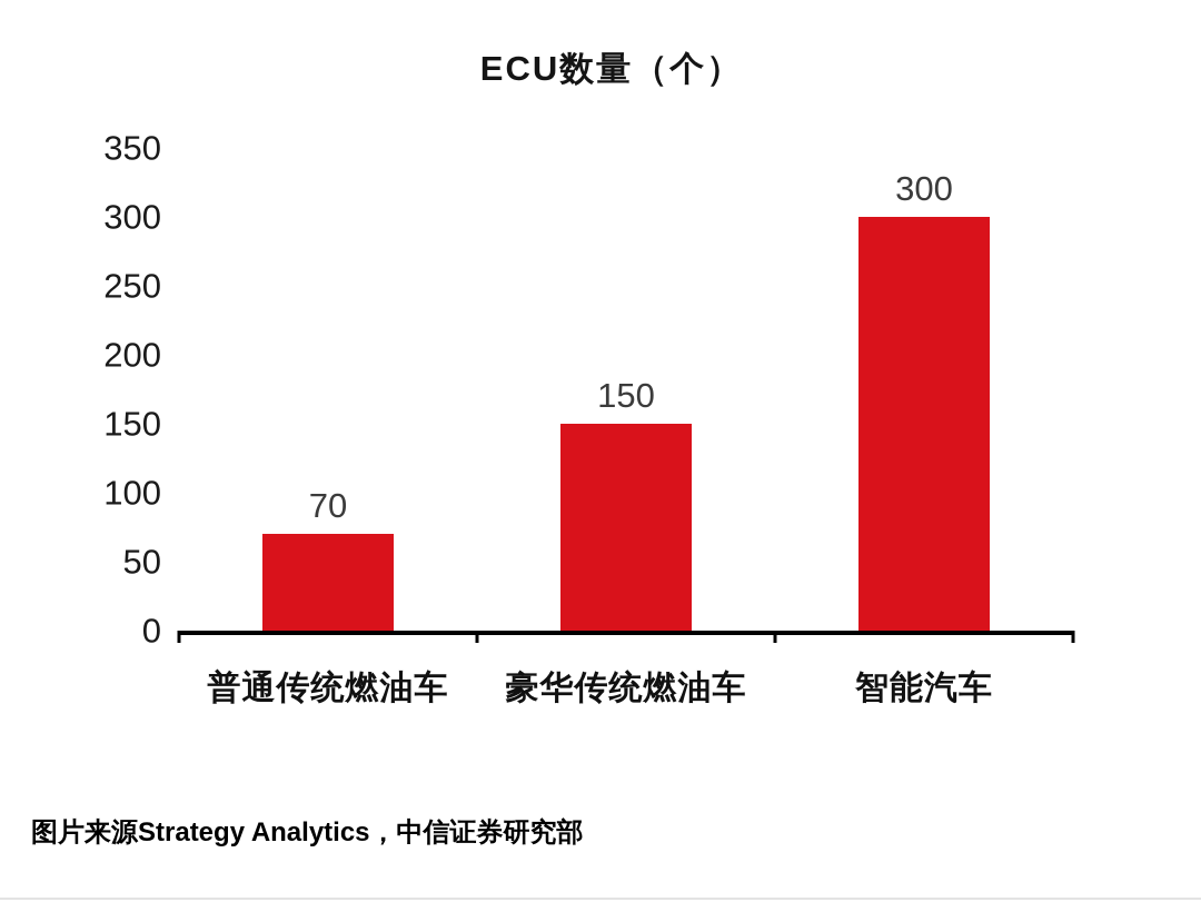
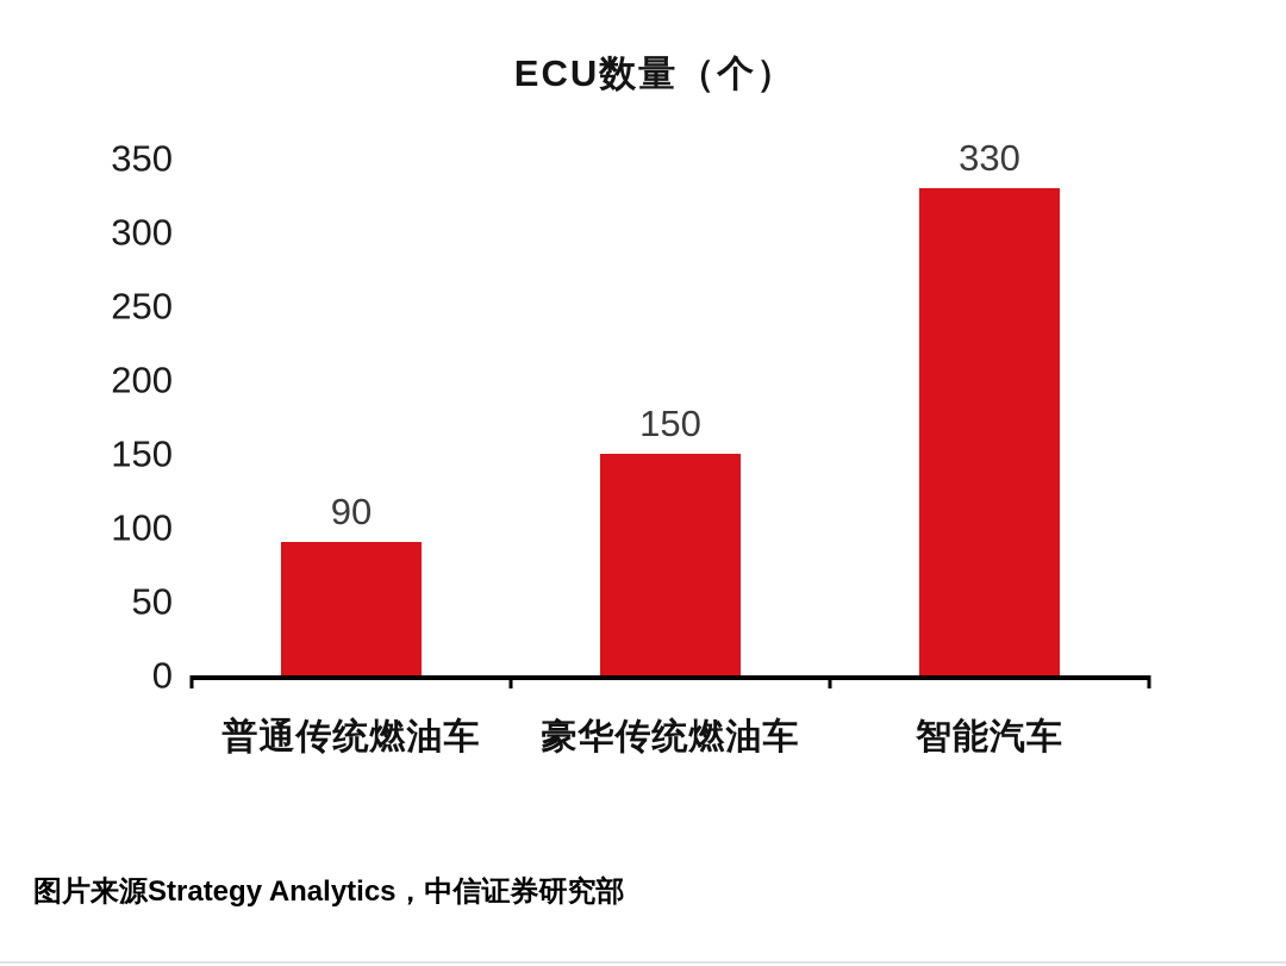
普通传统燃油车: 70 -> 90
智能汽车: 300 -> 330
